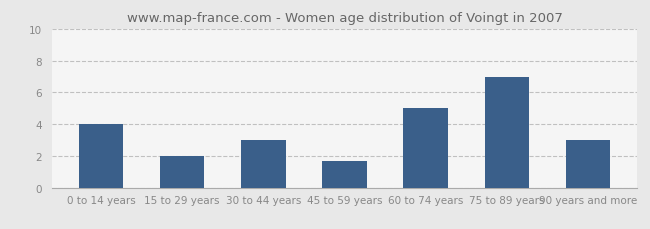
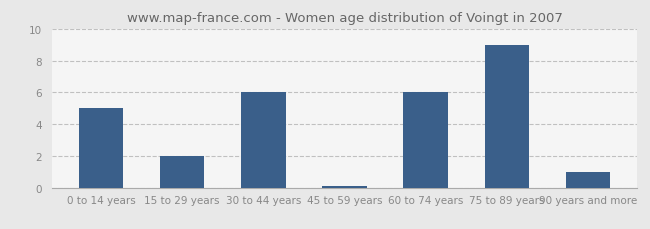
0 to 14 years: 4.0 -> 5.0
30 to 44 years: 3.0 -> 6.0
45 to 59 years: 1.7 -> 0.1
60 to 74 years: 5.0 -> 6.0
75 to 89 years: 7.0 -> 9.0
90 years and more: 3.0 -> 1.0
